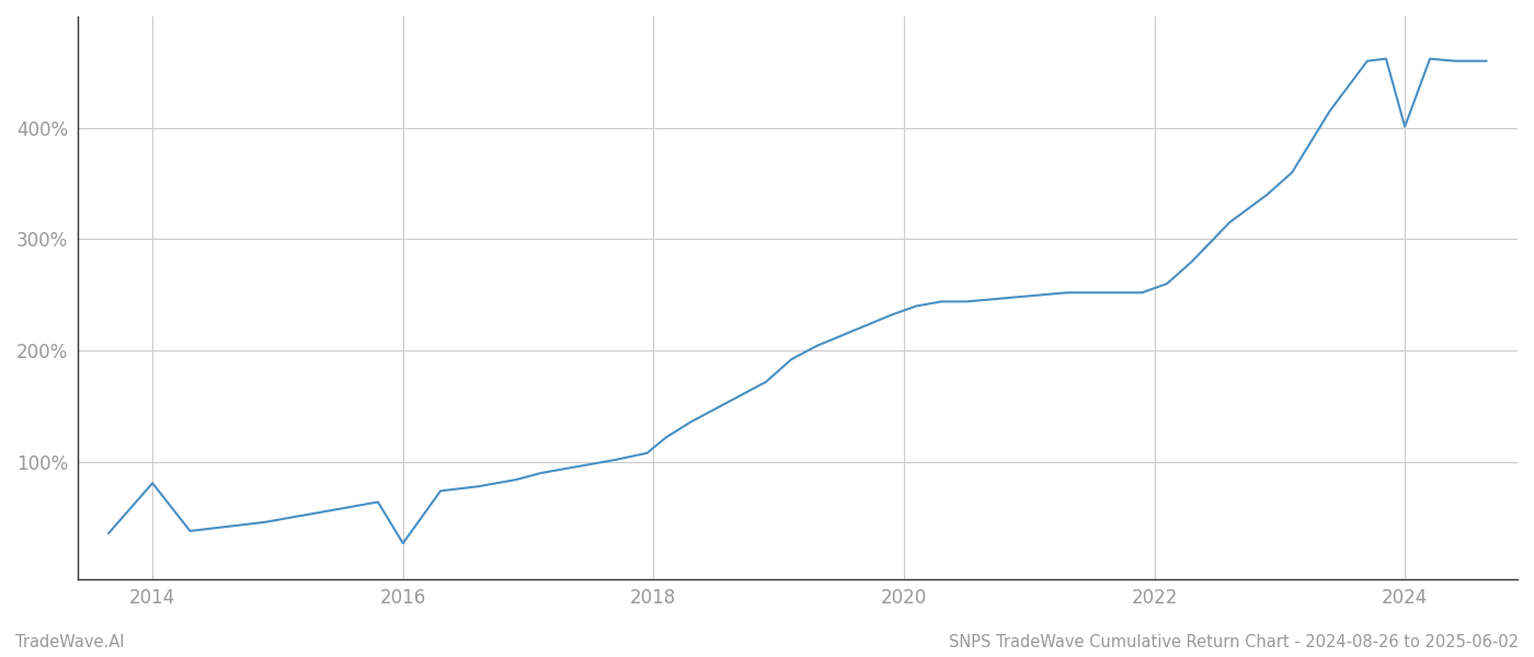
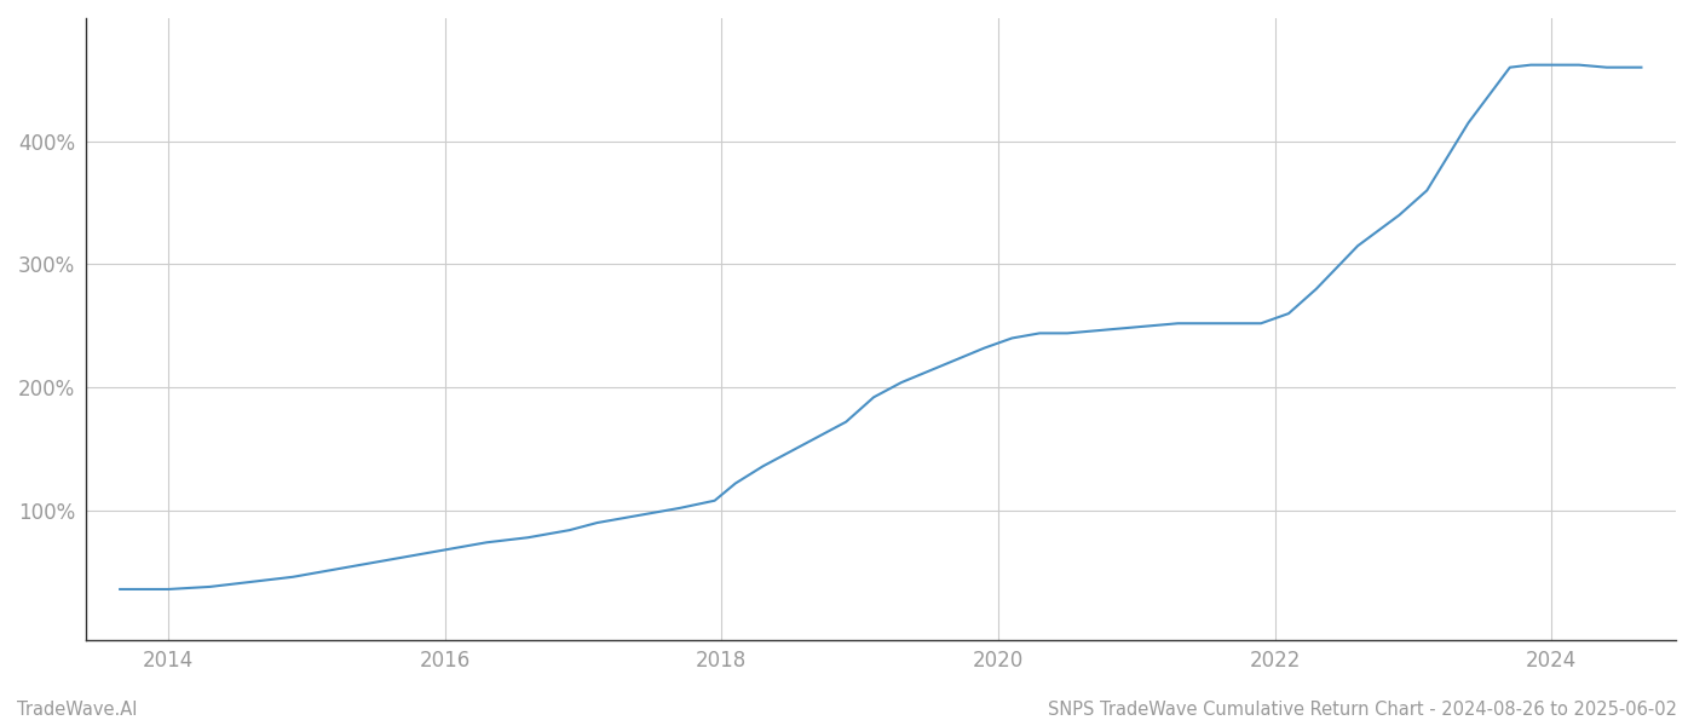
2014: 81% -> 36%
2016: 27% -> 68%
2024: 401% -> 462%
